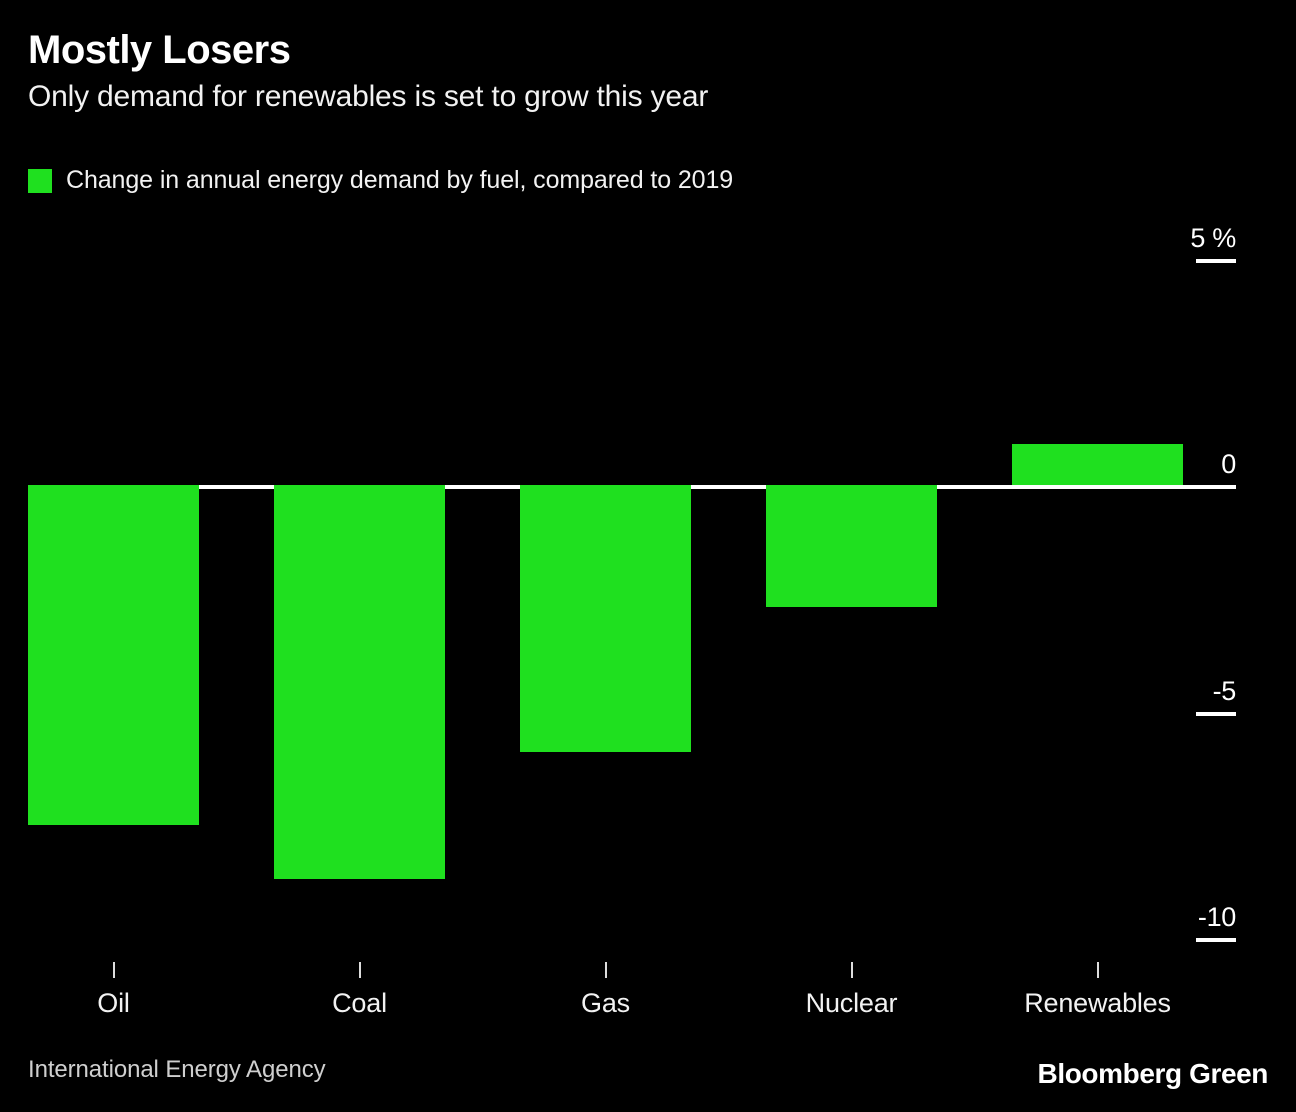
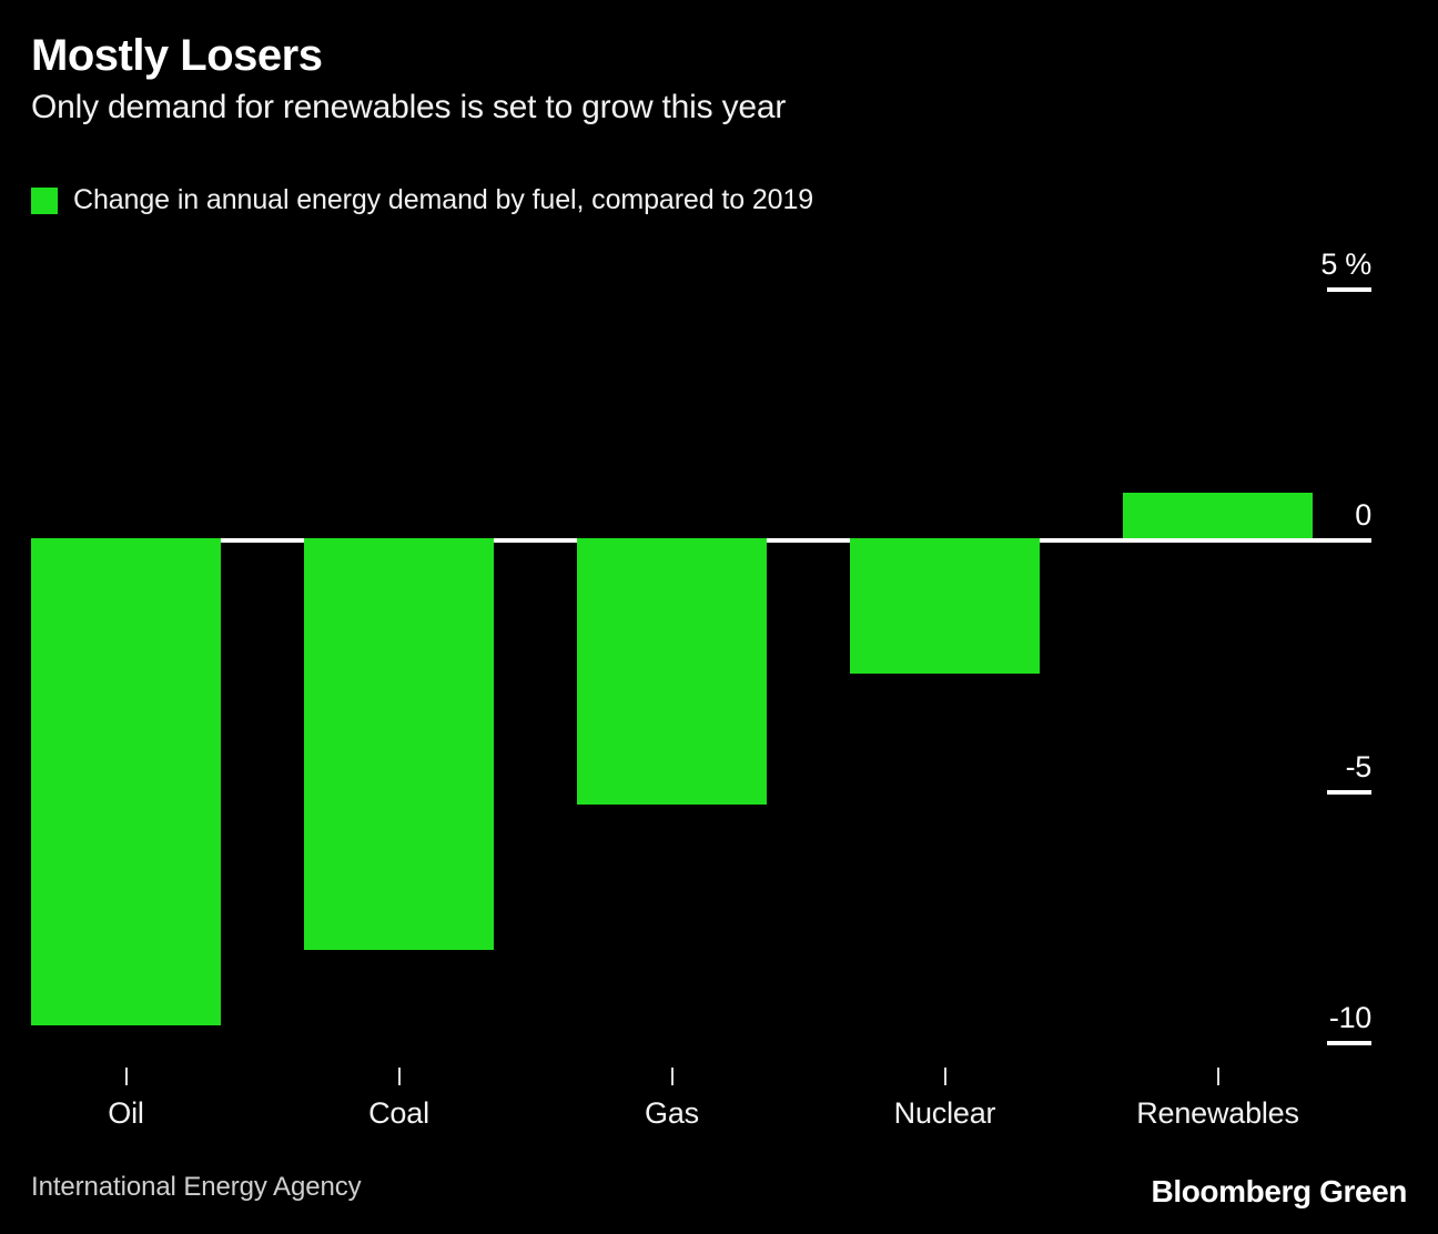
Oil: -7.5% -> -9.7%
Coal: -8.7% -> -8.2%
Gas: -5.9% -> -5.3%
